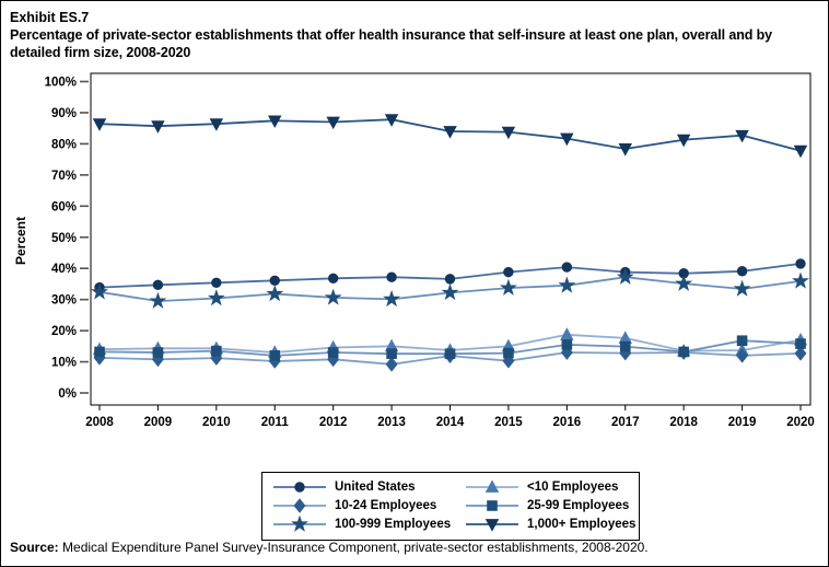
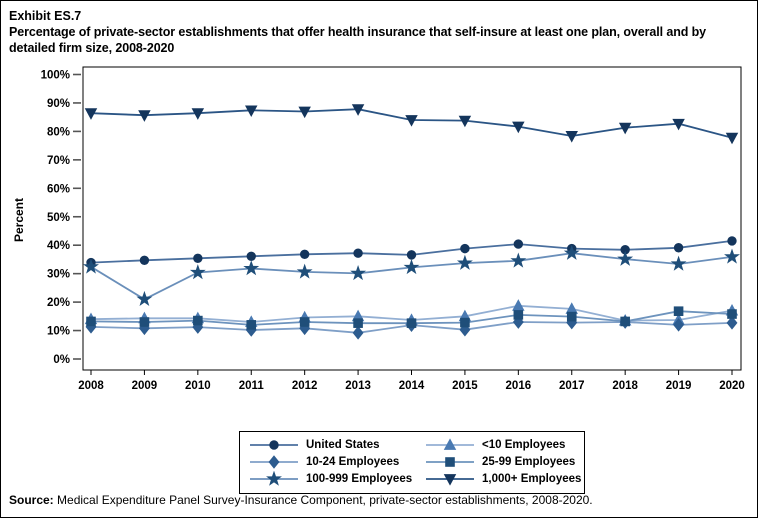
100-999 Employees/2009: 30% -> 21%
